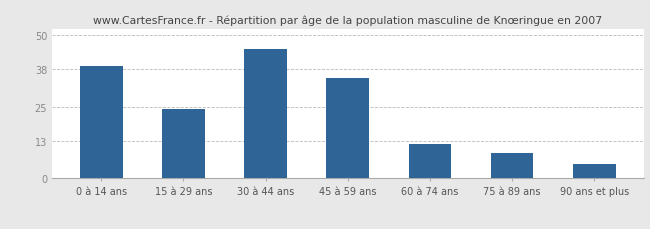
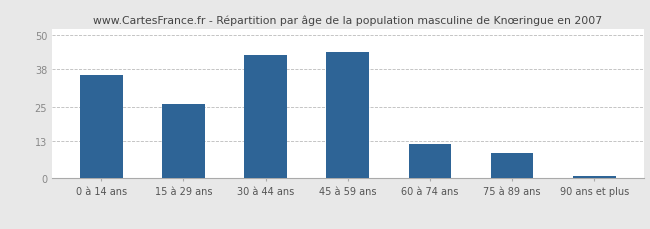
0 à 14 ans: 39 -> 36
15 à 29 ans: 24 -> 26
30 à 44 ans: 45 -> 43
45 à 59 ans: 35 -> 44
90 ans et plus: 5 -> 1
